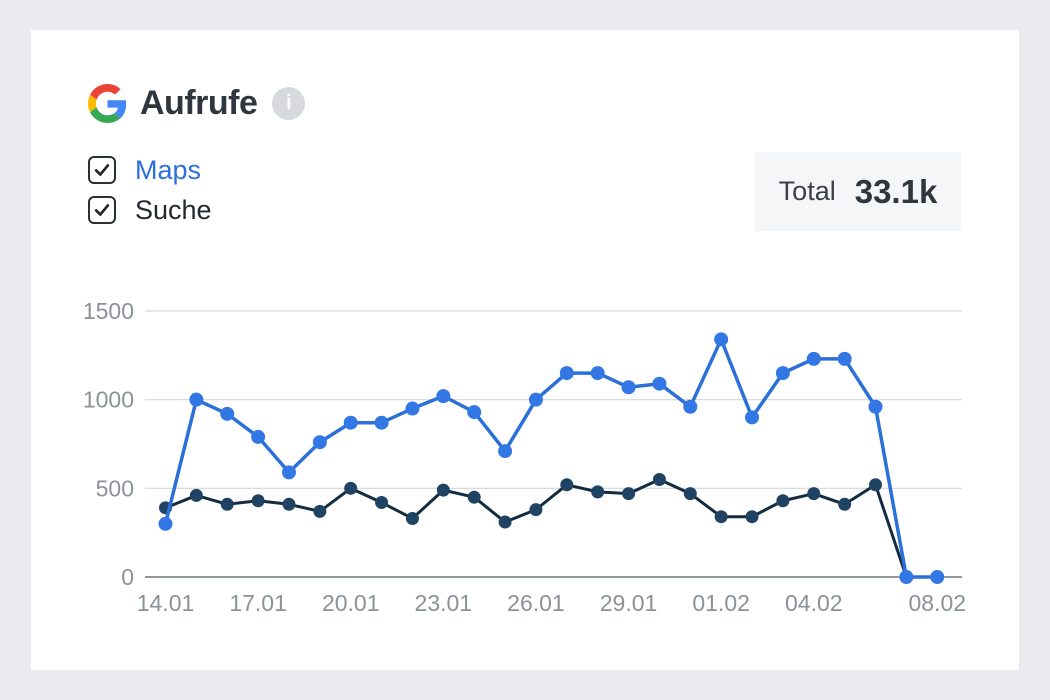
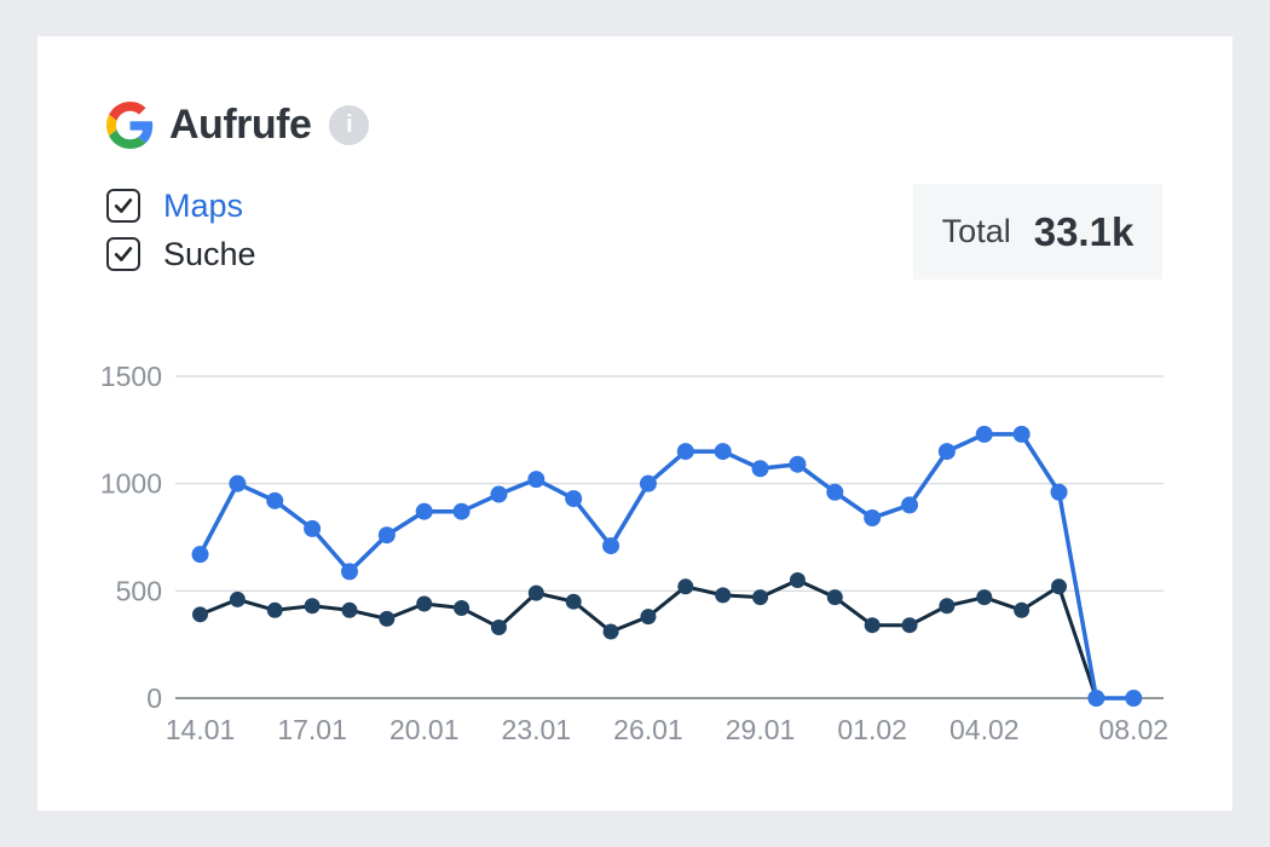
Maps/14.01: 300 -> 670
Suche/20.01: 500 -> 440
Maps/01.02: 1340 -> 840
